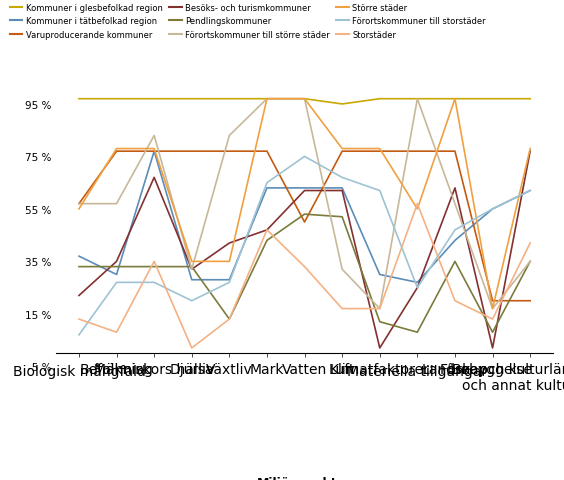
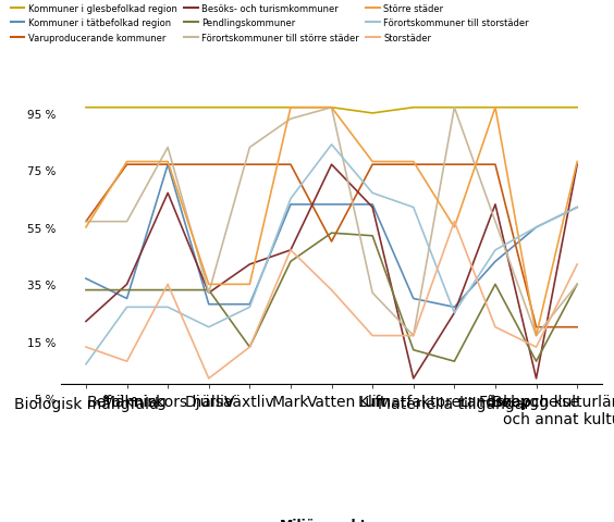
Förortskommuner till större städer/Mark: 97 % -> 93 %
Besöks- och turismkommuner/Vatten: 62 % -> 77 %
Förortskommuner till storstäder/Vatten: 75 % -> 84 %
